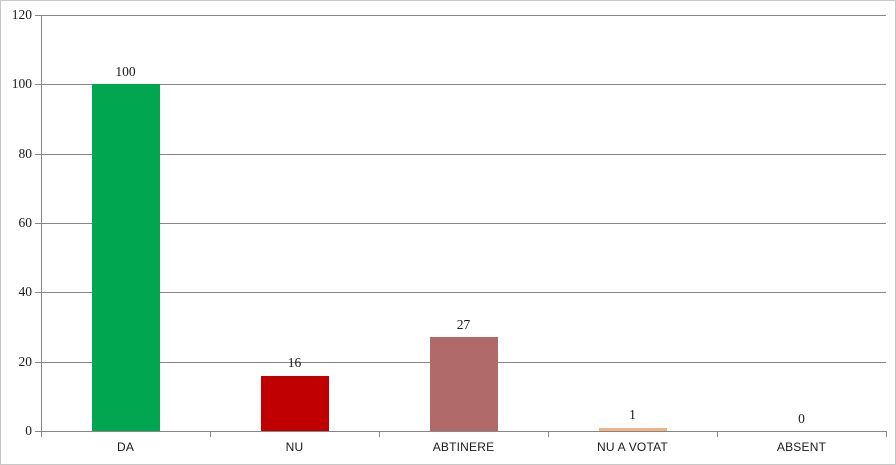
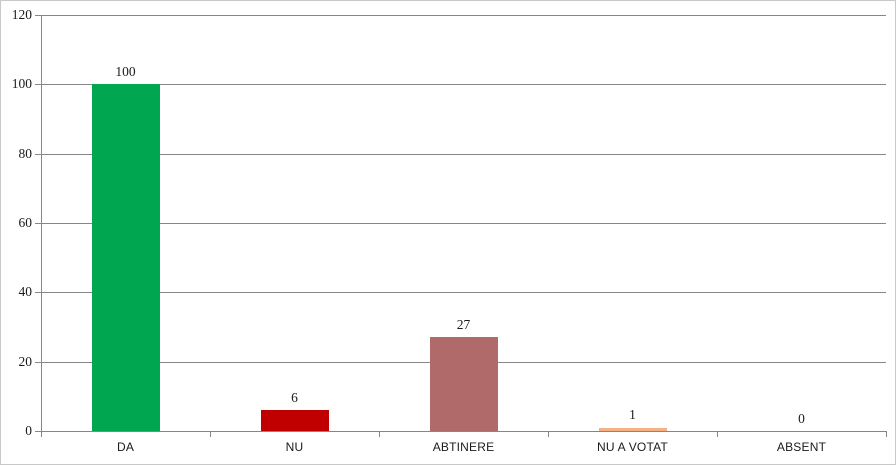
NU: 16 -> 6
